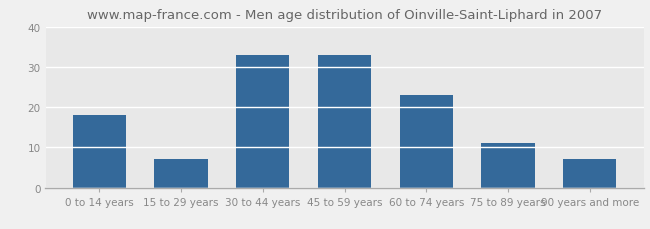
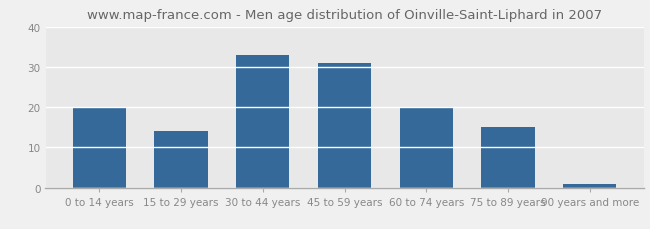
0 to 14 years: 18 -> 20
15 to 29 years: 7 -> 14
45 to 59 years: 33 -> 31
60 to 74 years: 23 -> 20
75 to 89 years: 11 -> 15
90 years and more: 7 -> 1
